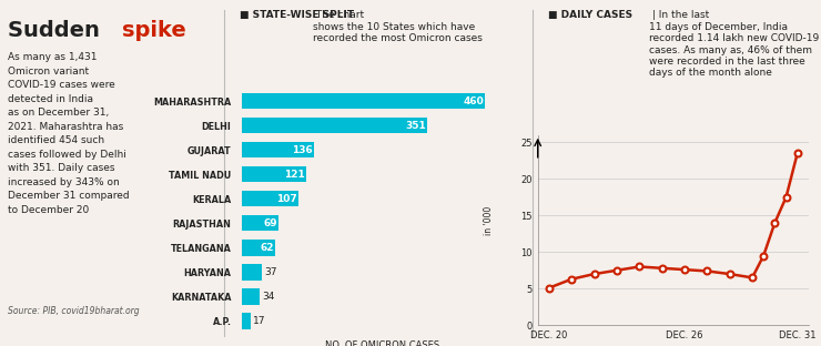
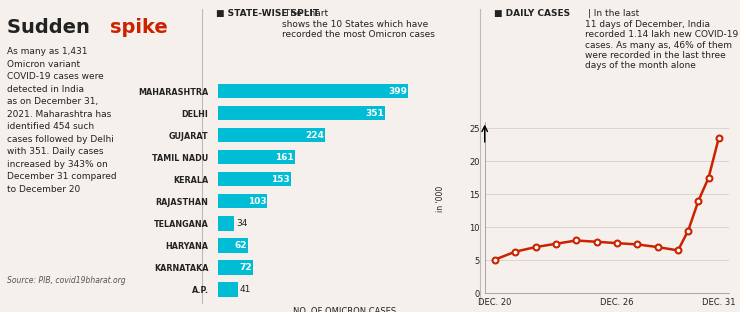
MAHARASHTRA: 460 -> 399
GUJARAT: 136 -> 224
TAMIL NADU: 121 -> 161
KERALA: 107 -> 153
RAJASTHAN: 69 -> 103
TELANGANA: 62 -> 34
HARYANA: 37 -> 62
KARNATAKA: 34 -> 72
A.P.: 17 -> 41
